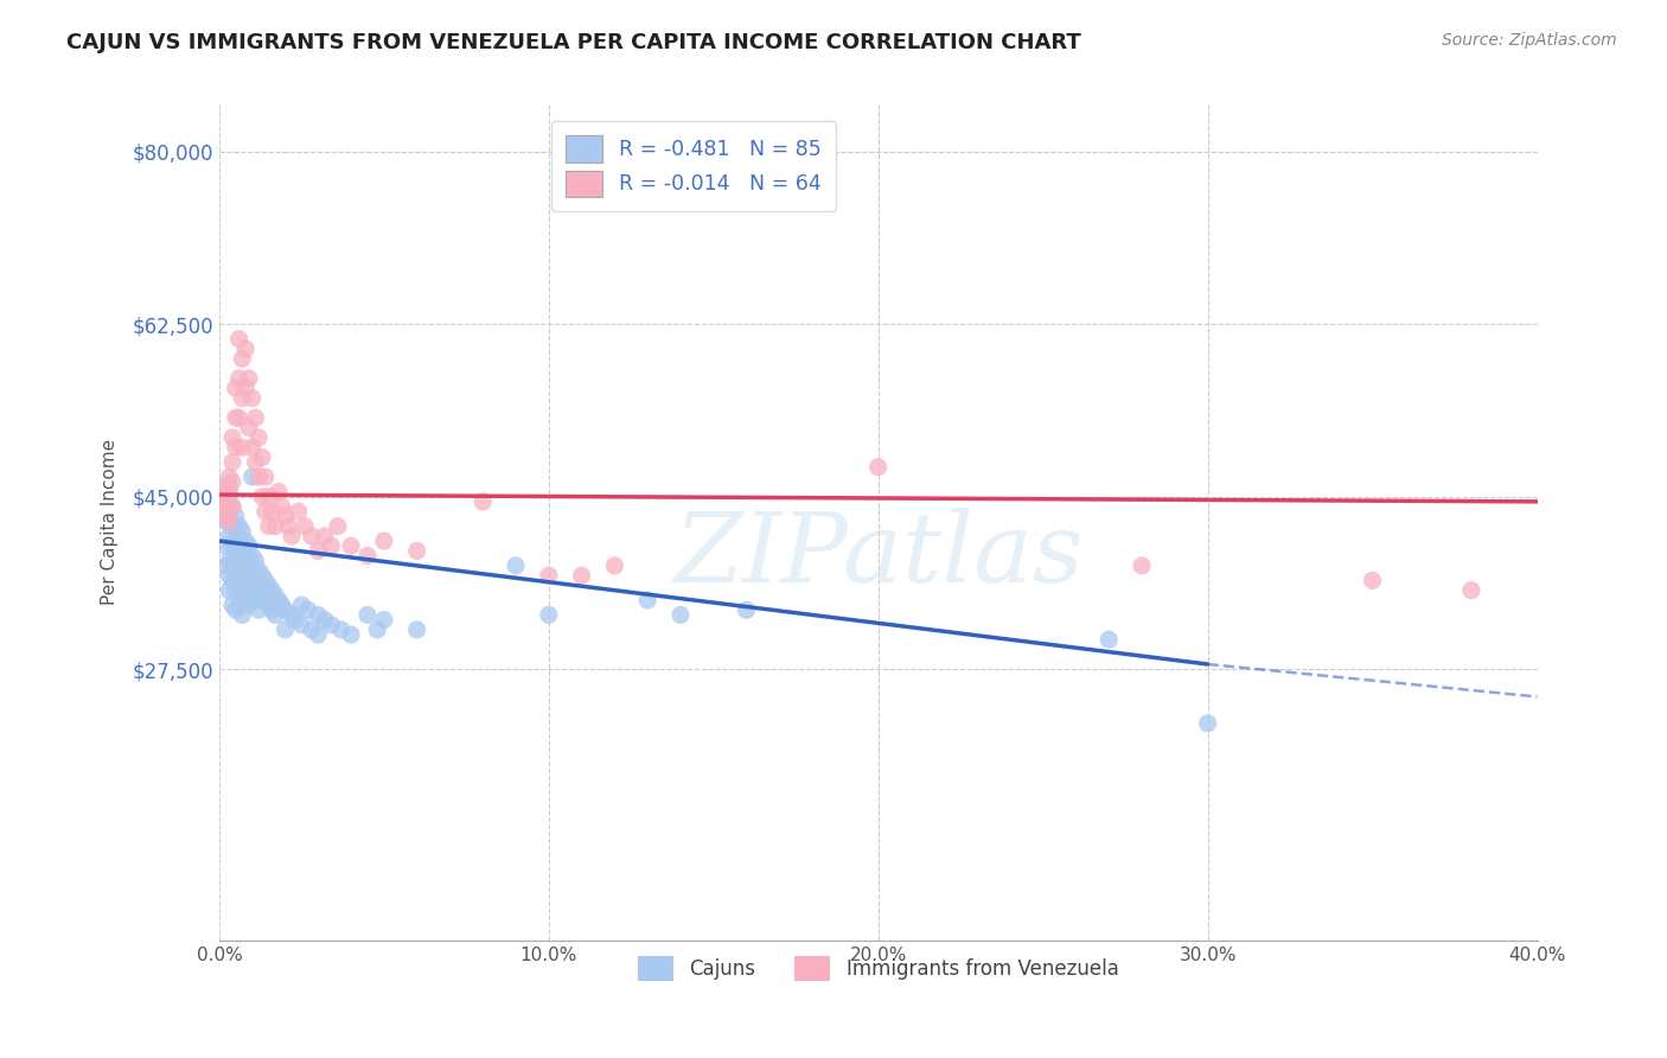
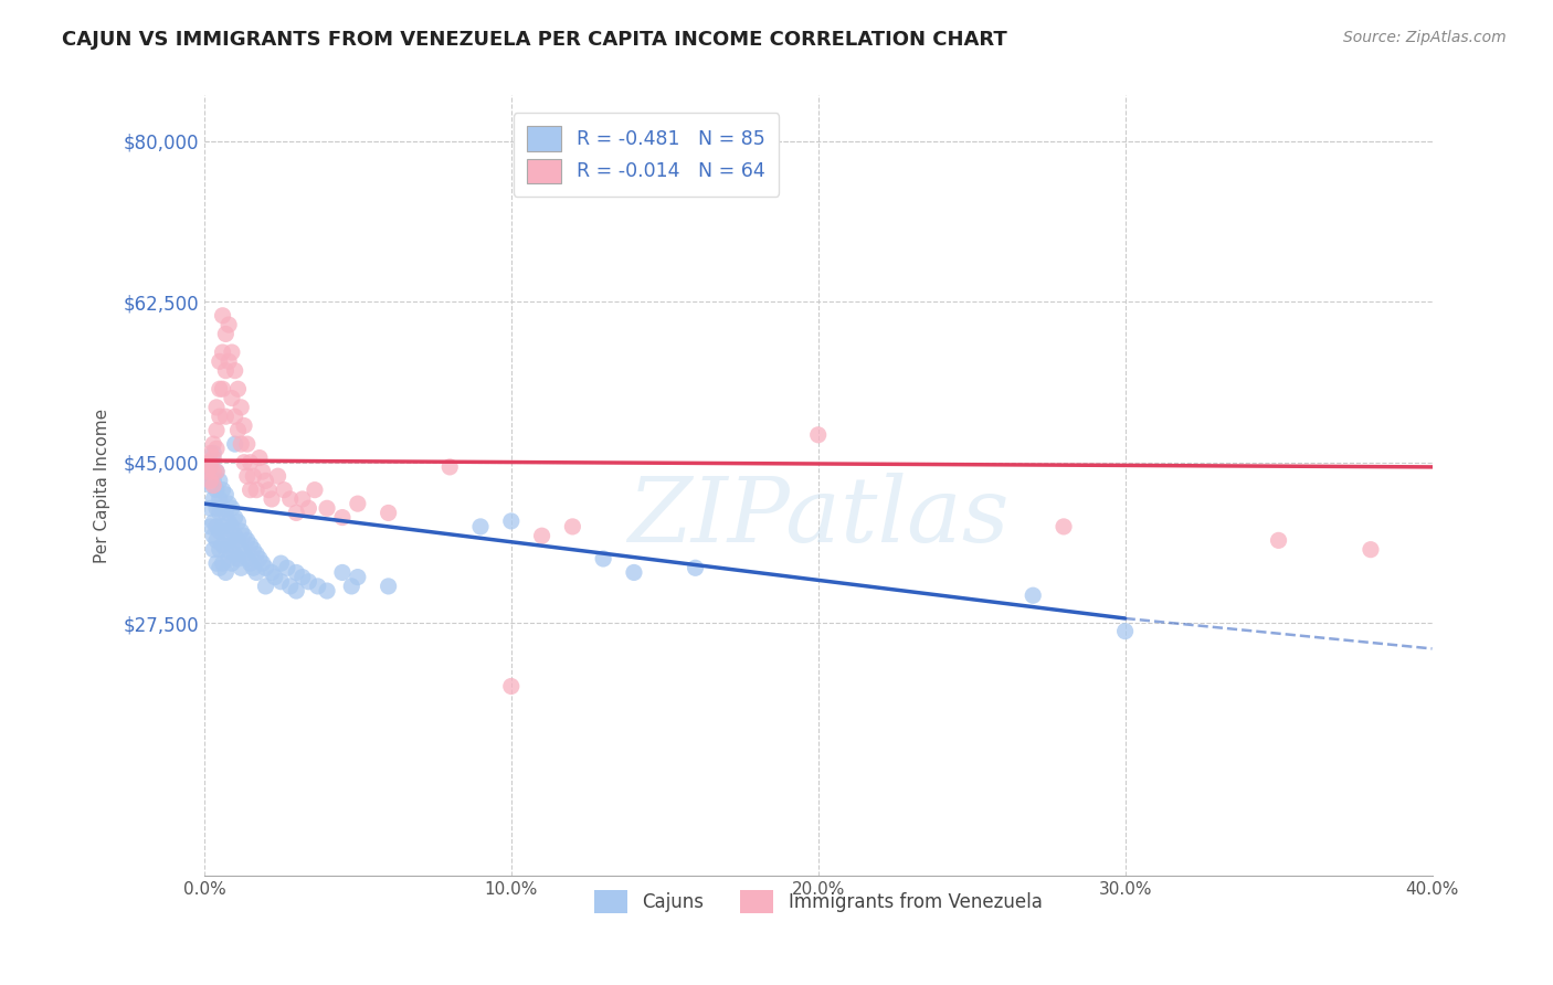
Cajuns/10.0%: $33,000 -> $38,600
Immigrants from Venezuela/10.0%: $37,000 -> $20,600
Cajuns/30.0%: $22,000 -> $26,600
